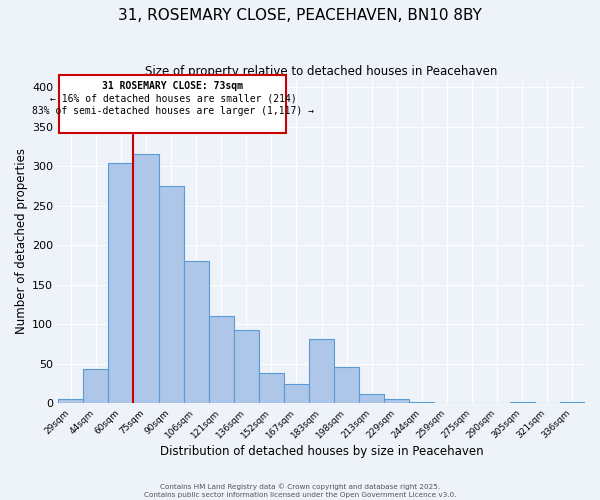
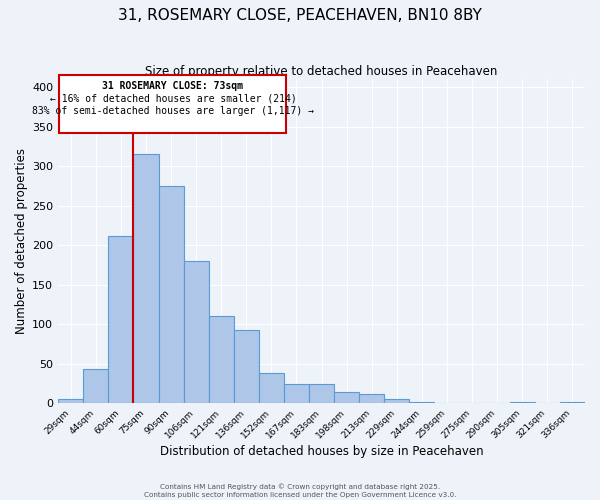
60sqm: 304 -> 212
183sqm: 82 -> 24
198sqm: 46 -> 15
